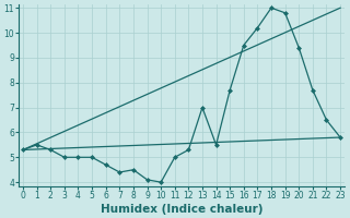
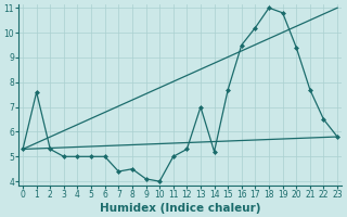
1: 5.5 -> 7.6
6: 4.7 -> 5.0
14: 5.5 -> 5.2
